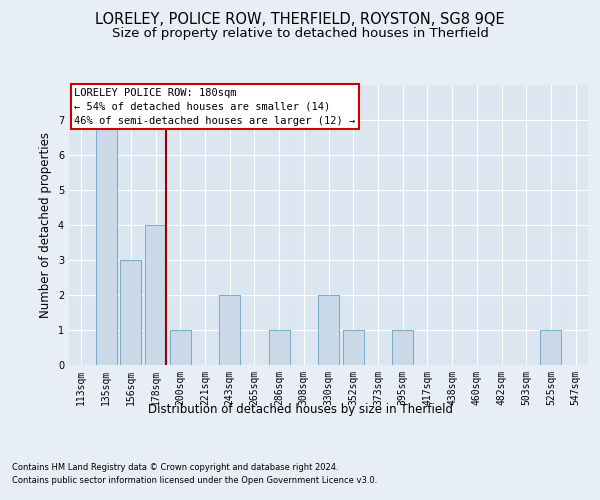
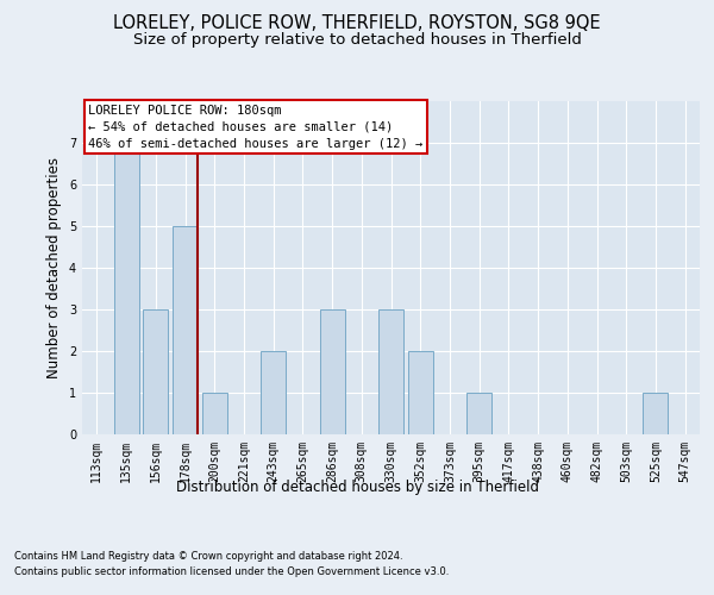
178sqm: 4 -> 5
286sqm: 1 -> 3
330sqm: 2 -> 3
352sqm: 1 -> 2
